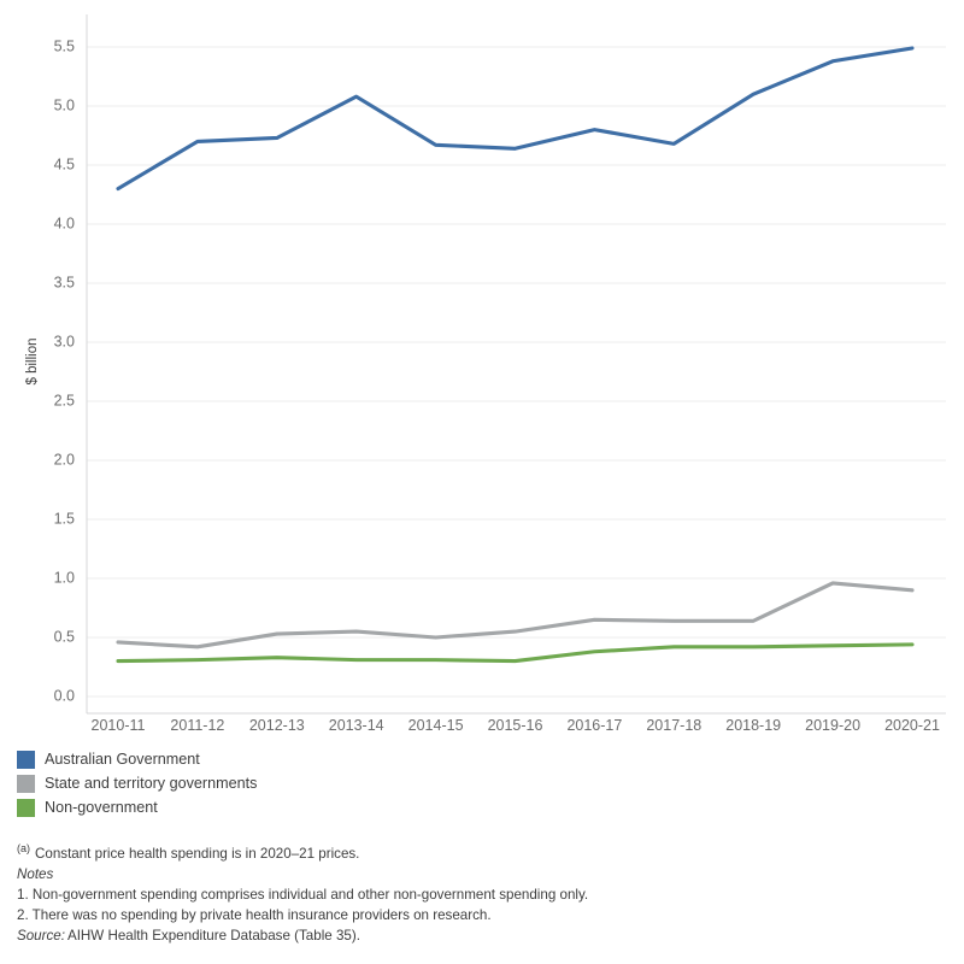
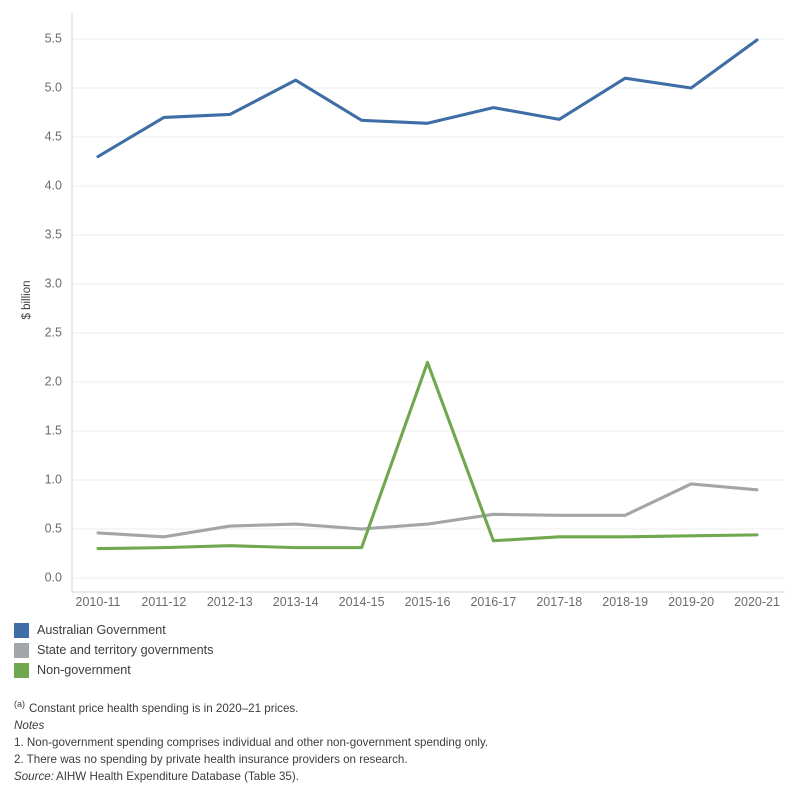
Non-government/2015-16: 0.3 -> 2.2
Australian Government/2019-20: 5.4 -> 5.0
